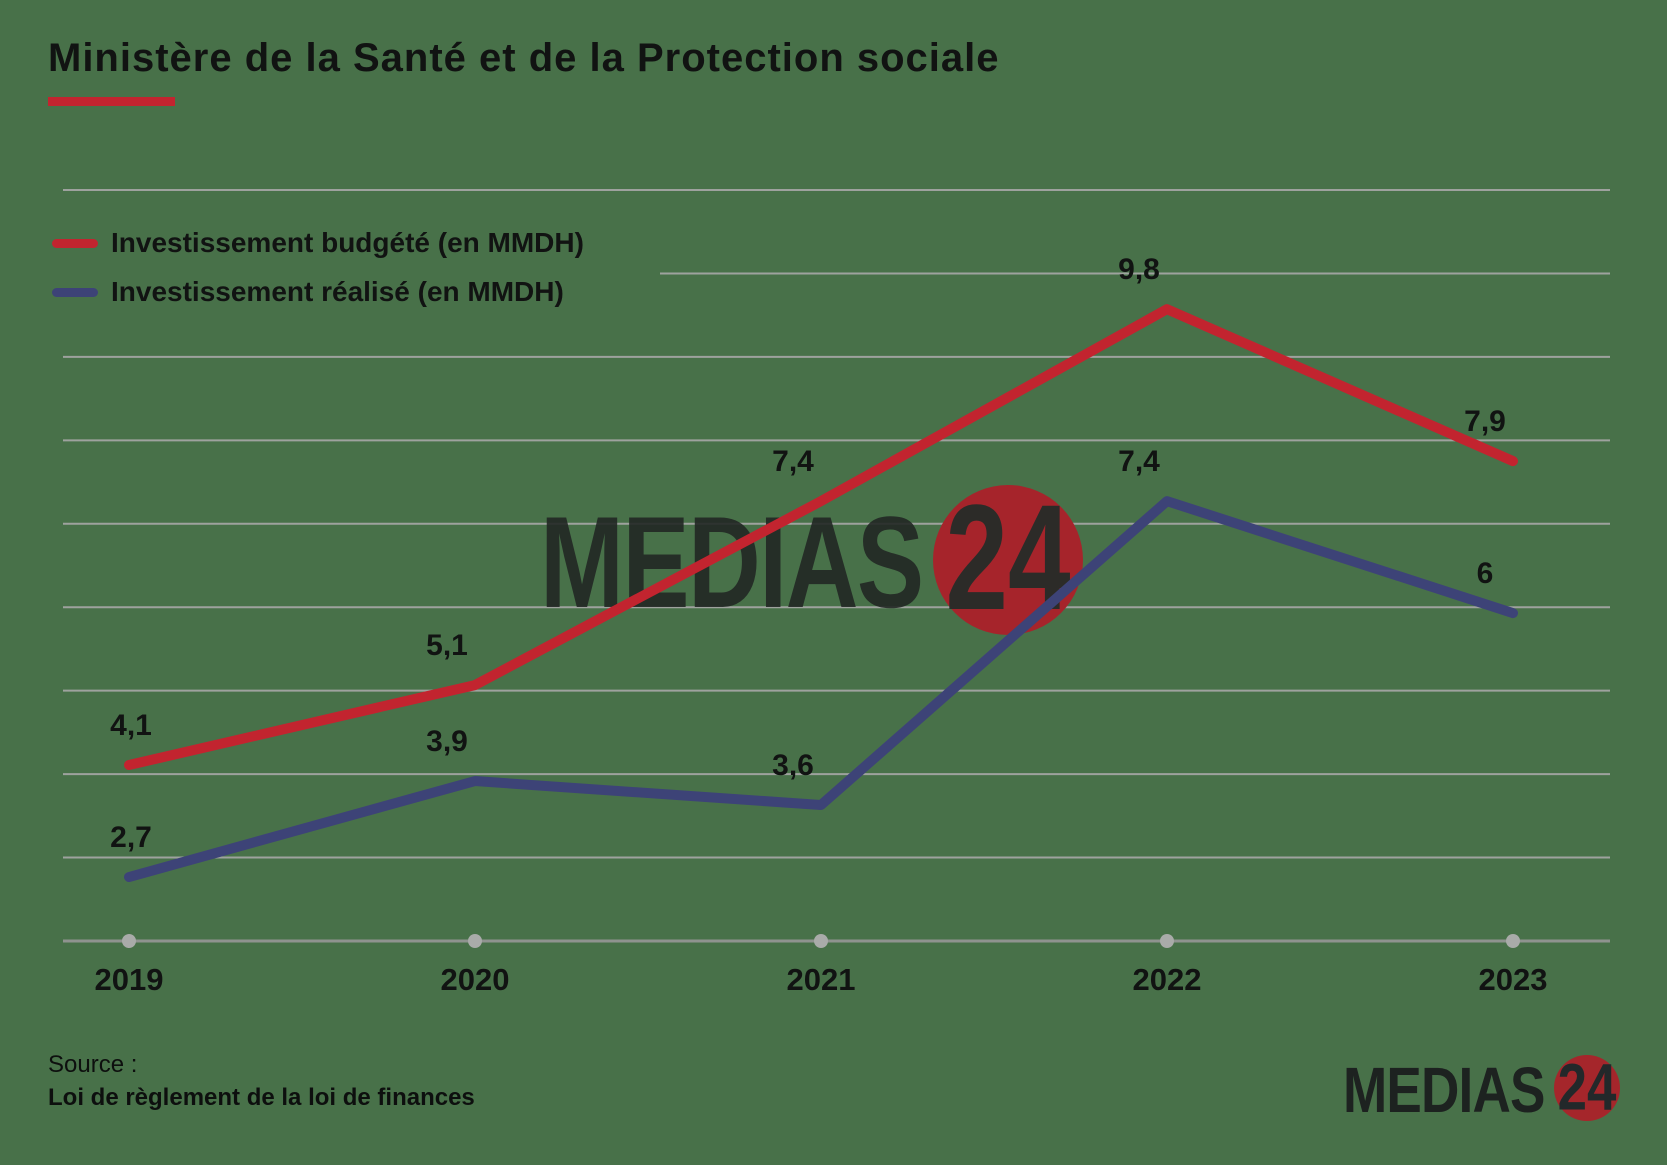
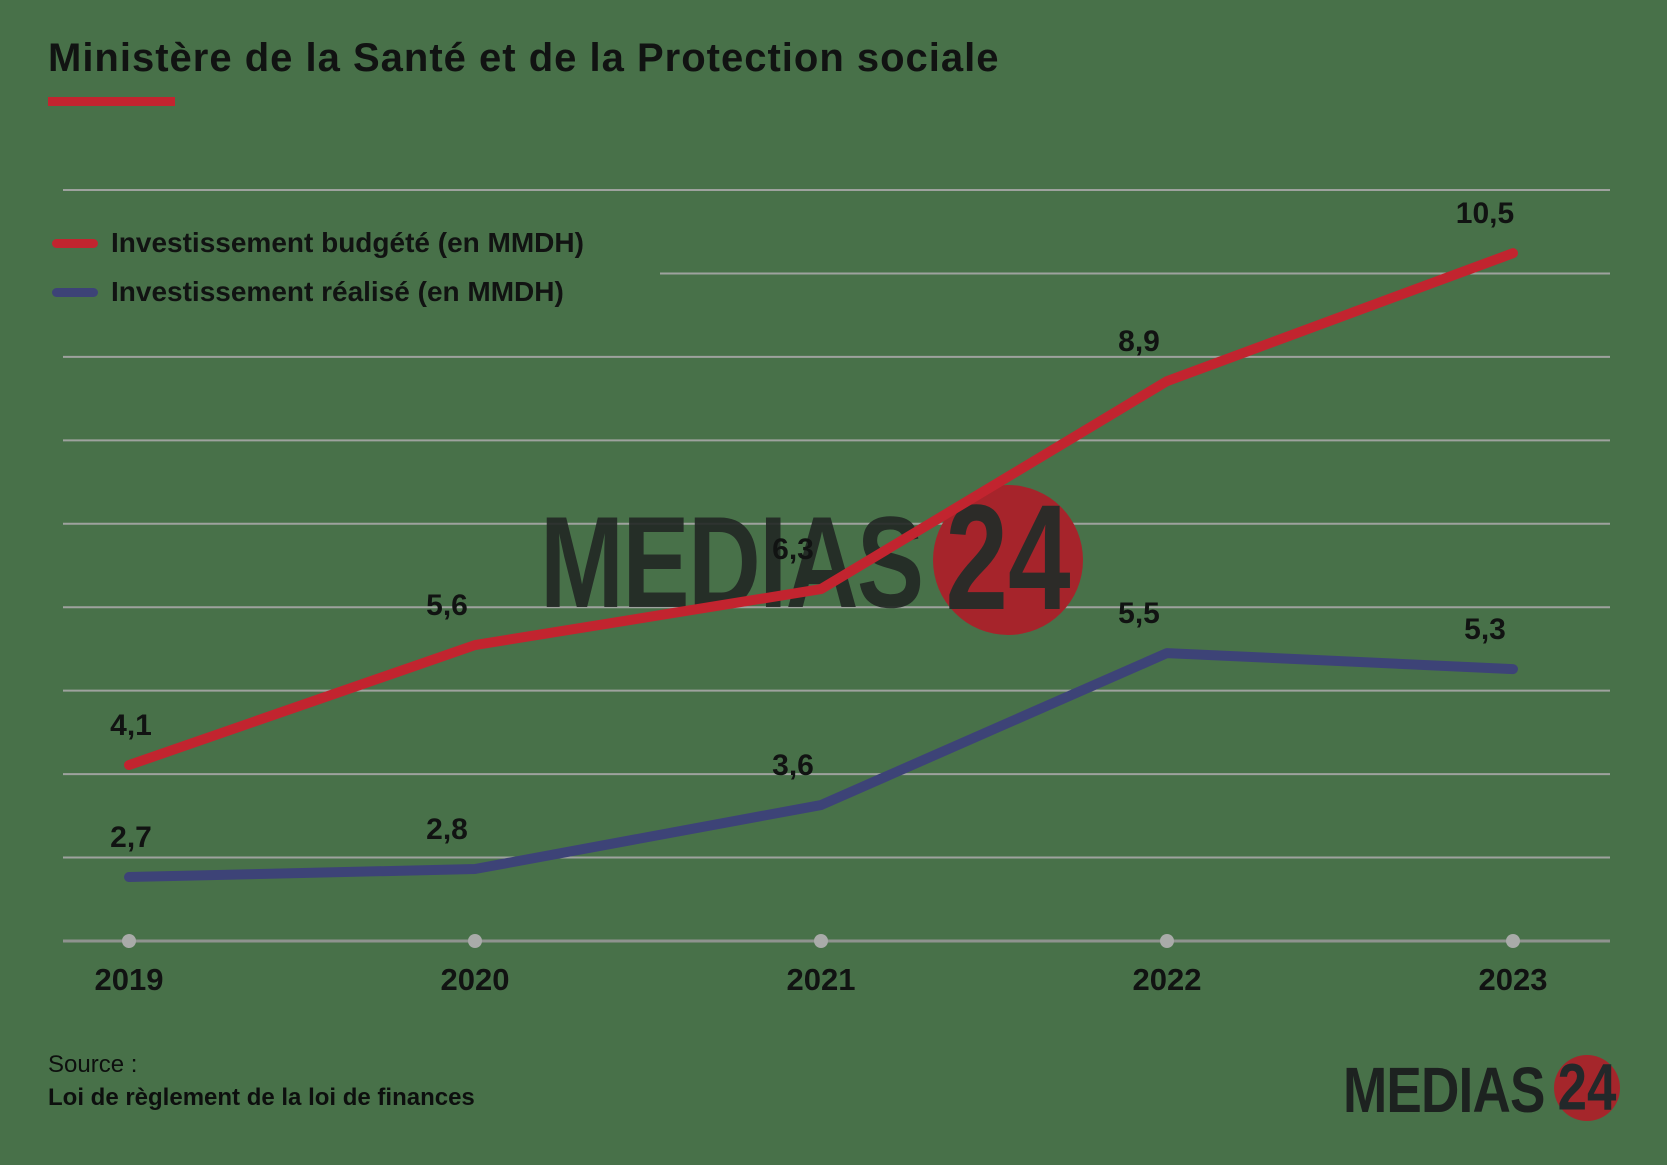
Investissement budgété (en MMDH)/2020: 5,1 -> 5,6
Investissement réalisé (en MMDH)/2020: 3,9 -> 2,8
Investissement budgété (en MMDH)/2021: 7,4 -> 6,3
Investissement budgété (en MMDH)/2022: 9,8 -> 8,9
Investissement réalisé (en MMDH)/2022: 7,4 -> 5,5
Investissement budgété (en MMDH)/2023: 7,9 -> 10,5
Investissement réalisé (en MMDH)/2023: 6 -> 5,3
